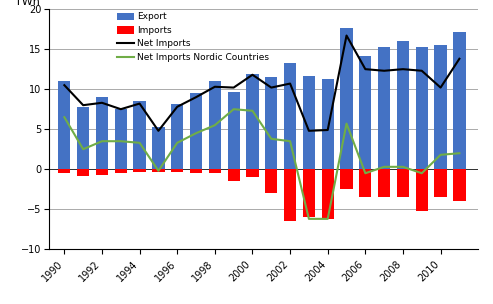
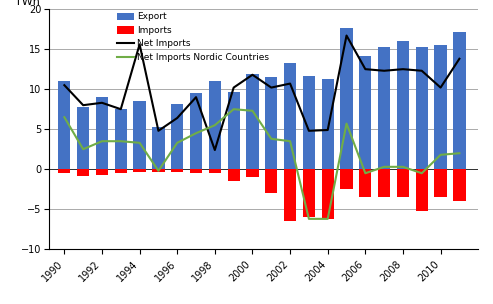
Net Imports/1994: 8.2 -> 15.6
Net Imports/1996: 7.8 -> 6.4
Net Imports/1998: 10.3 -> 2.4
